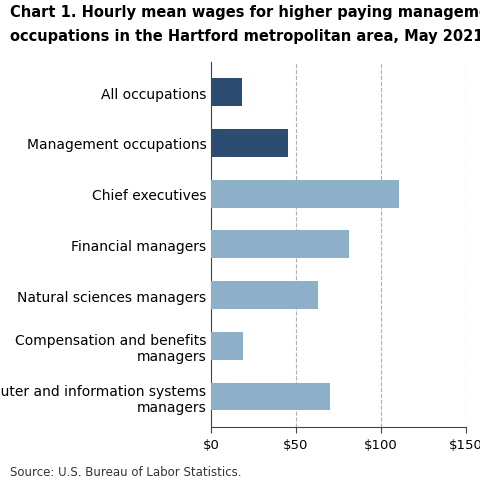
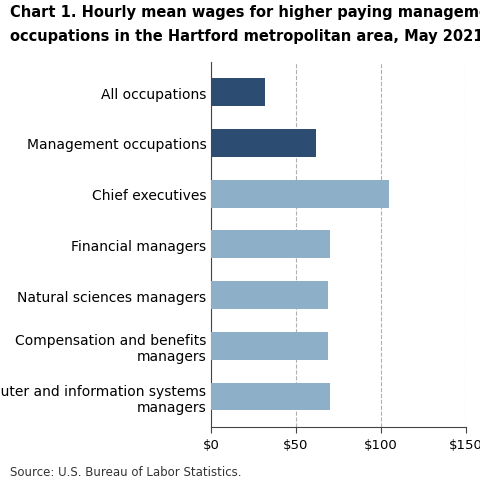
All occupations: $18 -> $32
Management occupations: $45 -> $62
Chief executives: $111 -> $105
Financial managers: $81 -> $70
Natural sciences managers: $63 -> $69
Compensation and benefits managers: $19 -> $69
